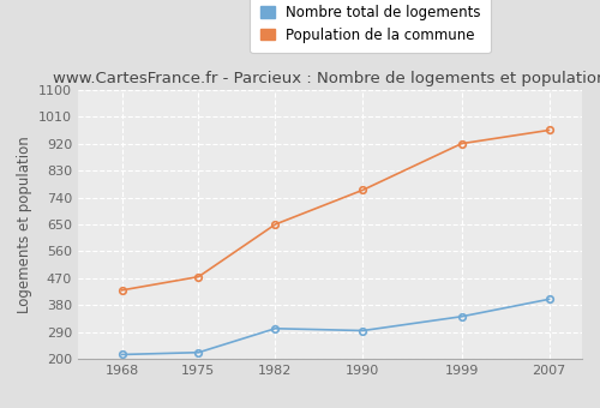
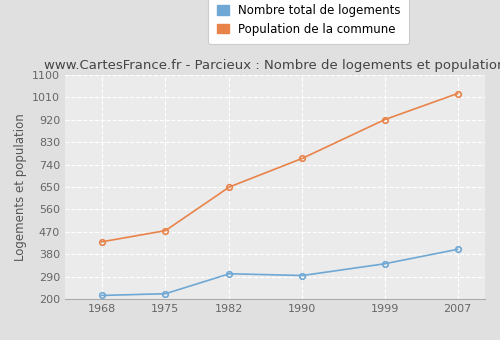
Population de la commune/2007: 965 -> 1025
